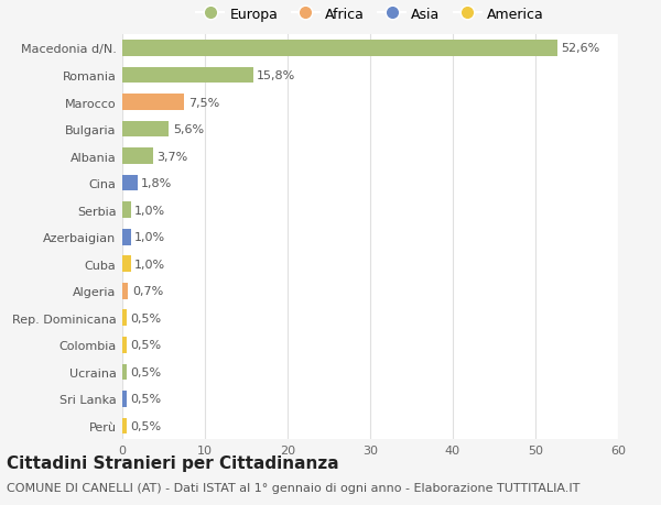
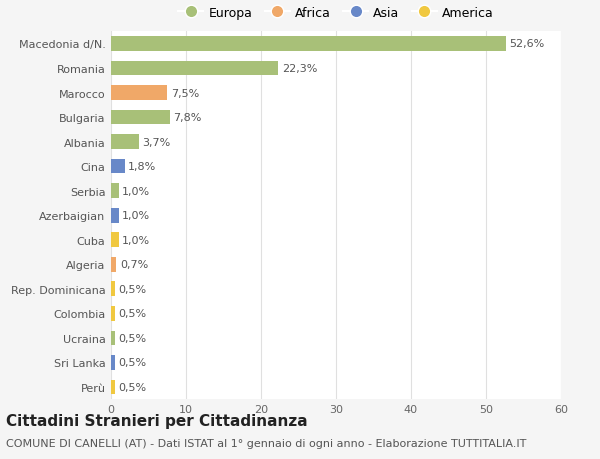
Romania: 15,8% -> 22,3%
Bulgaria: 5,6% -> 7,8%
